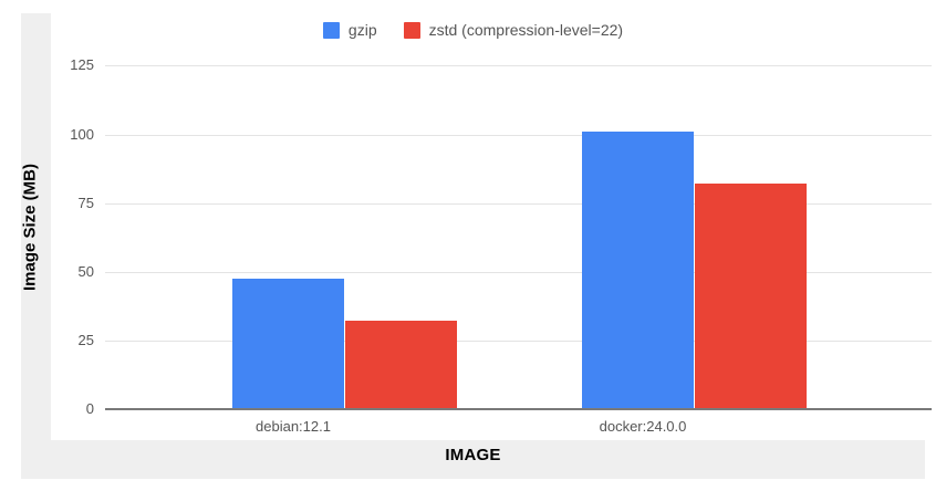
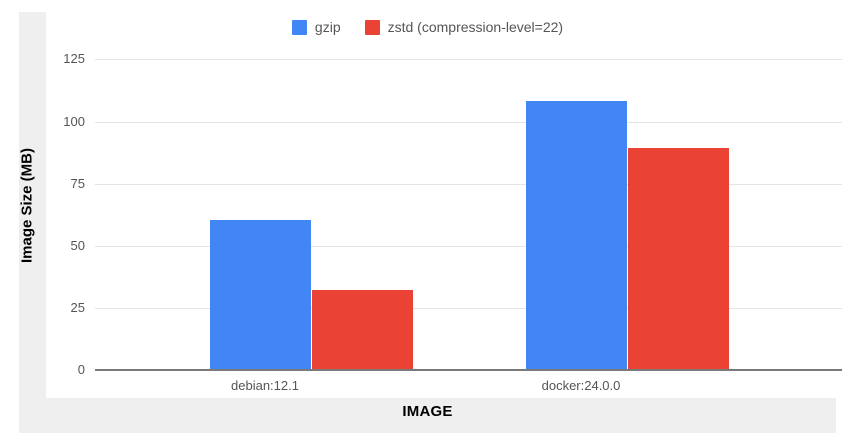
gzip/debian:12.1: 47 -> 60
gzip/docker:24.0.0: 101 -> 108
zstd (compression-level=22)/docker:24.0.0: 82 -> 89
